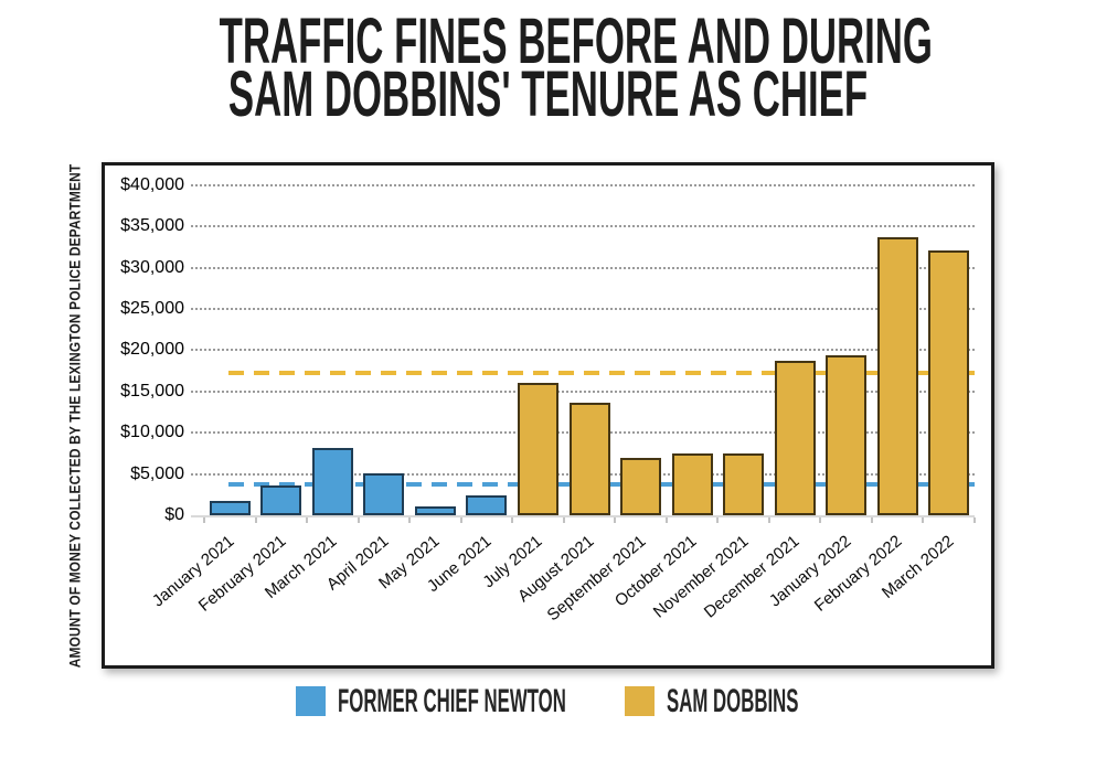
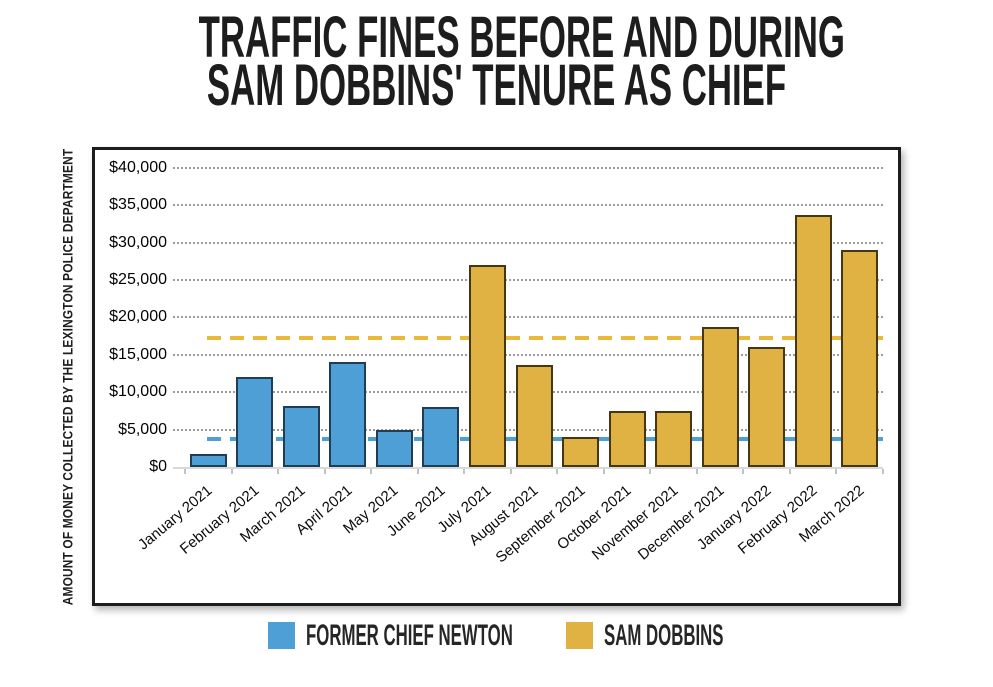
FORMER CHIEF NEWTON/February 2021: $4000 -> $12000
FORMER CHIEF NEWTON/April 2021: $5000 -> $14000
FORMER CHIEF NEWTON/May 2021: $1000 -> $5000
FORMER CHIEF NEWTON/June 2021: $2000 -> $8000
SAM DOBBINS/July 2021: $16000 -> $27000
SAM DOBBINS/September 2021: $7000 -> $4000
SAM DOBBINS/January 2022: $19000 -> $16000
SAM DOBBINS/March 2022: $32000 -> $29000
